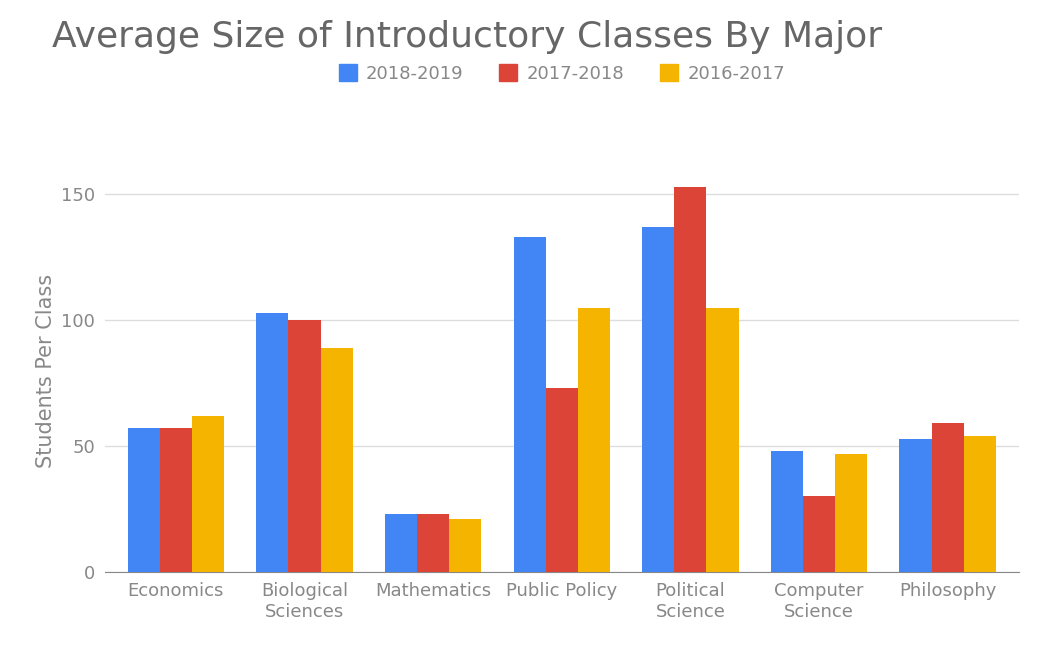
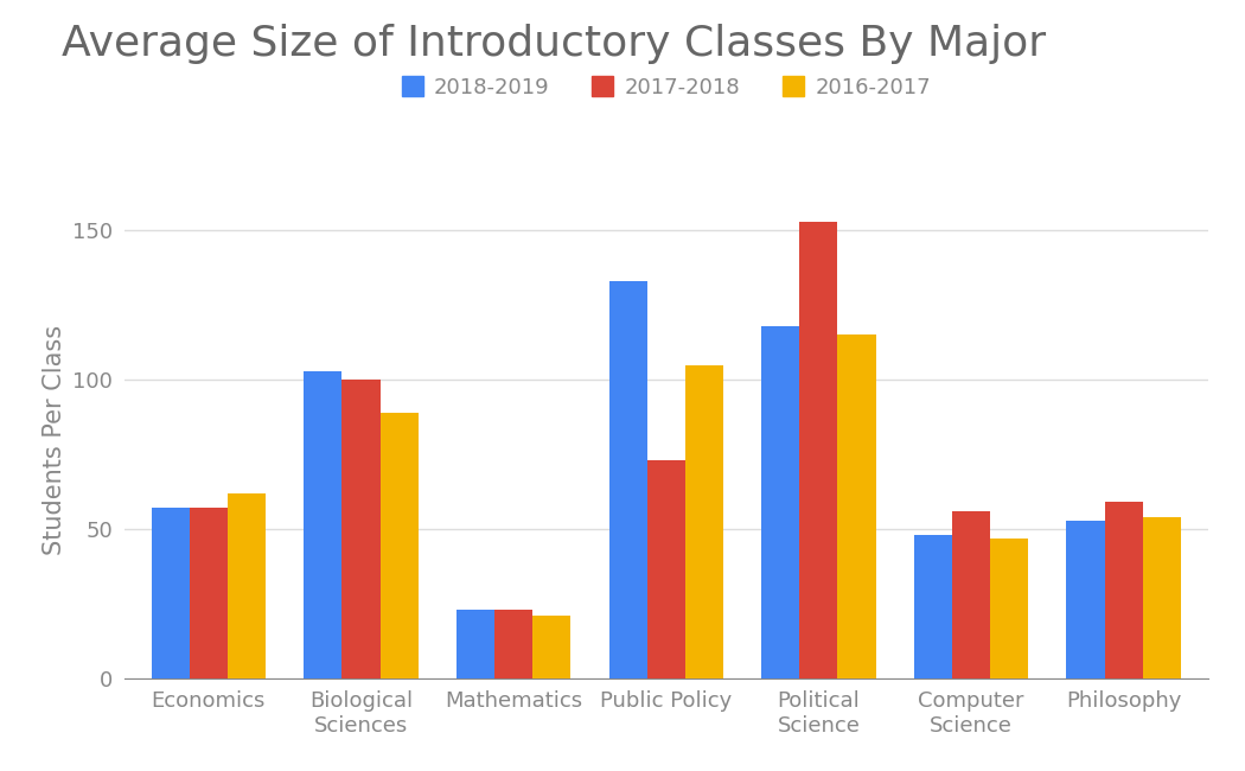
2018-2019/Political Science: 137 -> 118
2016-2017/Political Science: 105 -> 115
2017-2018/Computer Science: 30 -> 56
